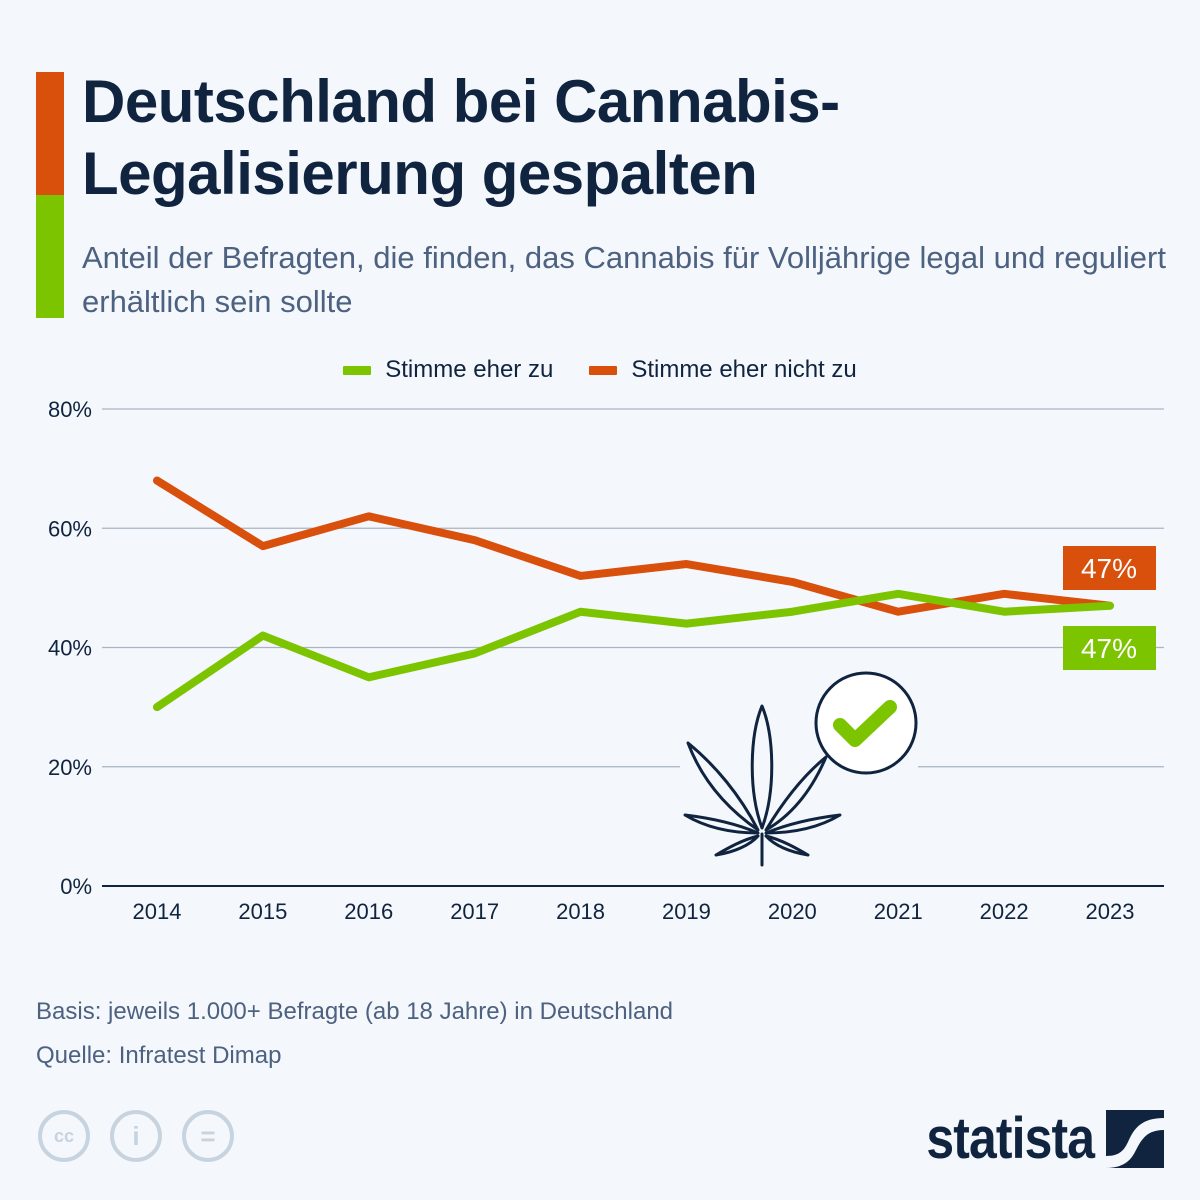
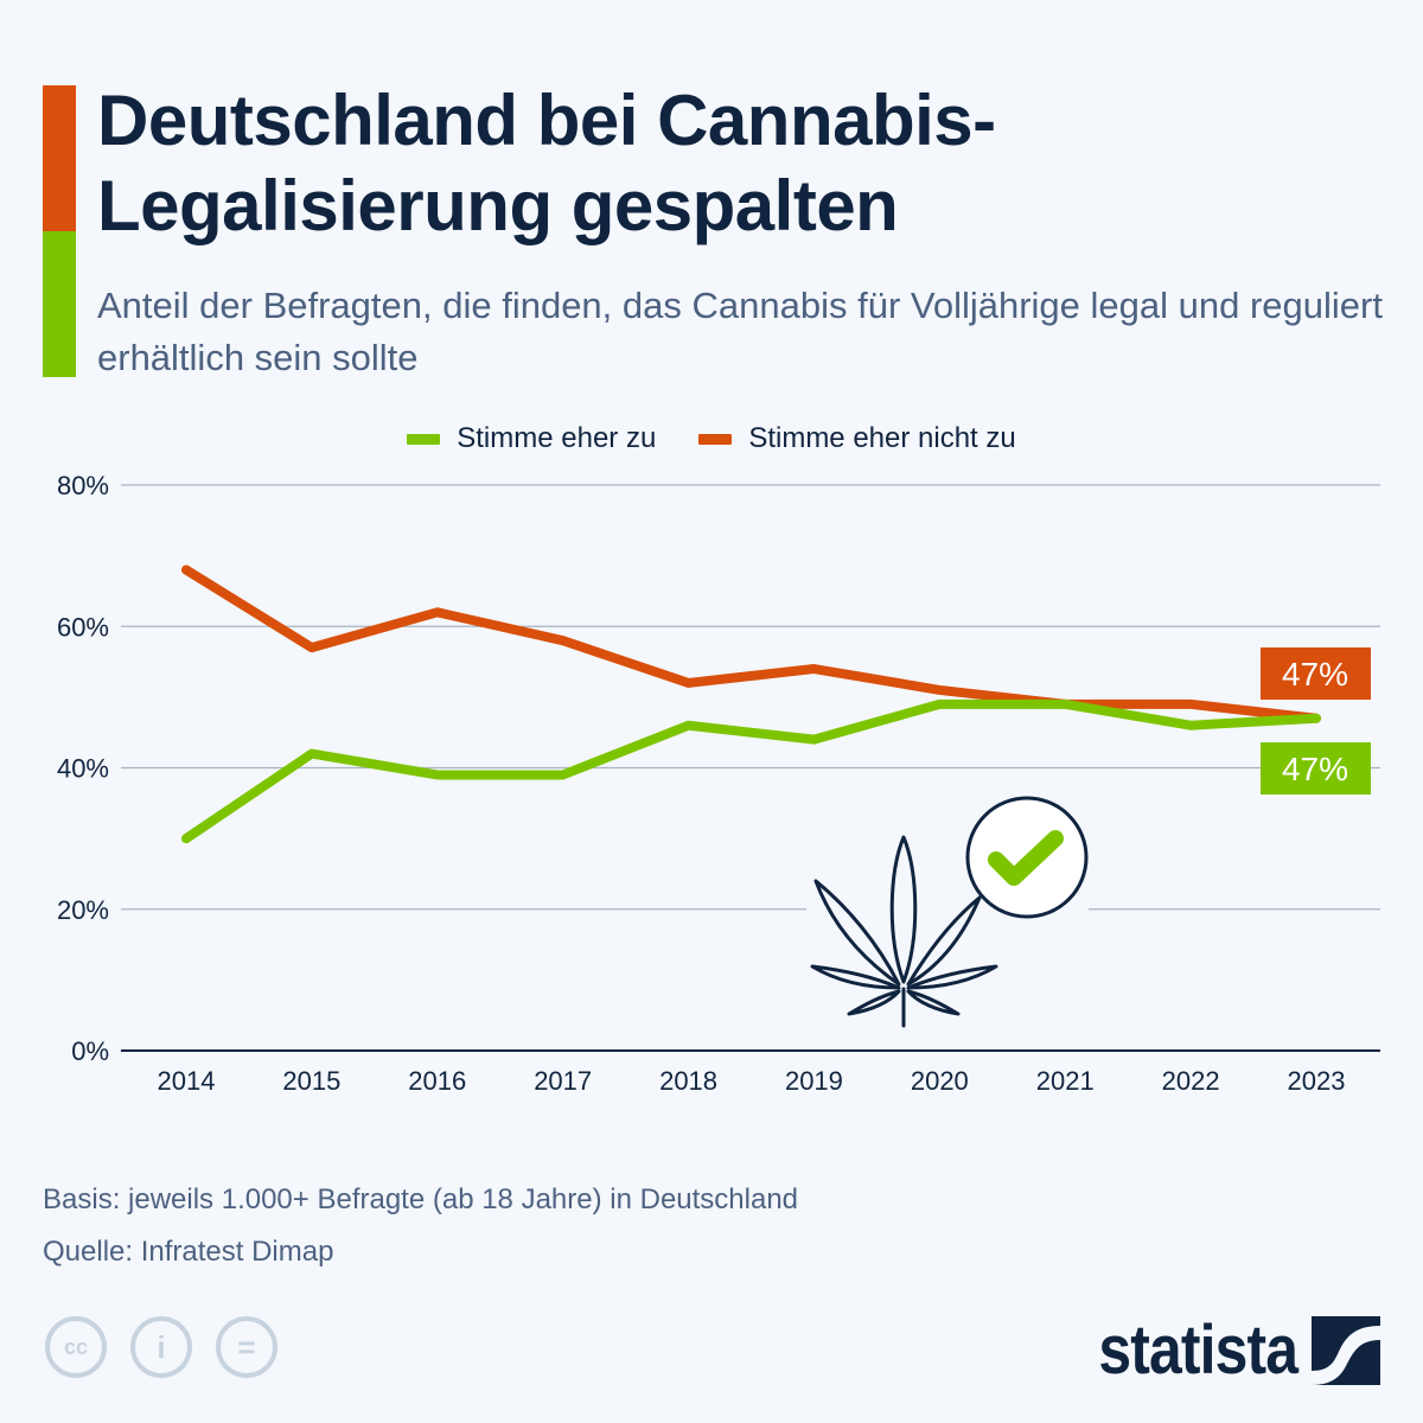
Stimme eher zu/2016: 35% -> 39%
Stimme eher zu/2020: 46% -> 49%
Stimme eher nicht zu/2021: 46% -> 49%
